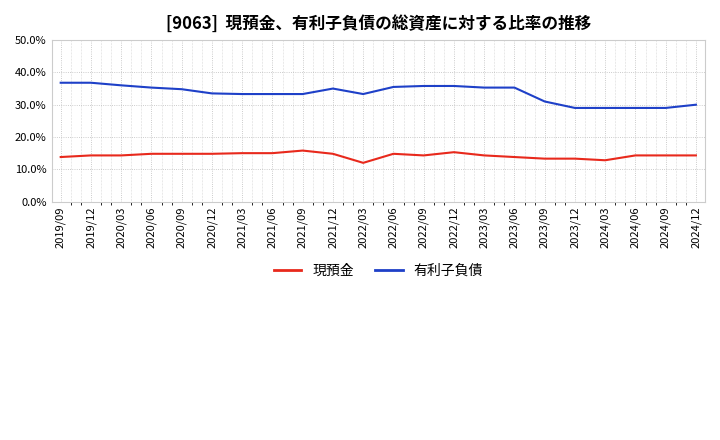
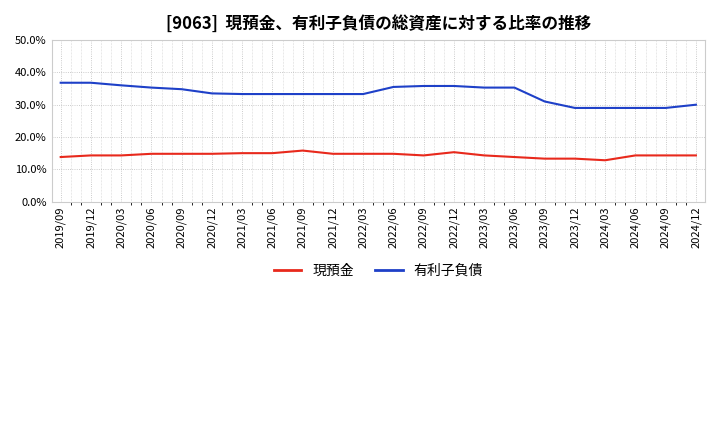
有利子負債/2021/12: 35.0% -> 33.3%
現預金/2022/03: 12.0% -> 14.8%
